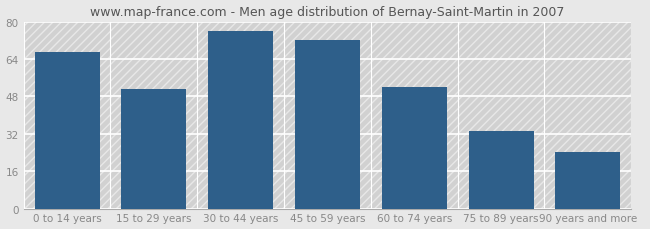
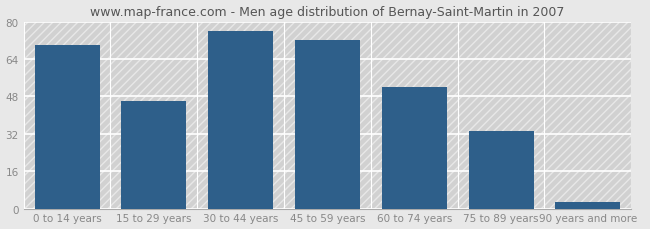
0 to 14 years: 67 -> 70
15 to 29 years: 51 -> 46
90 years and more: 24 -> 3
